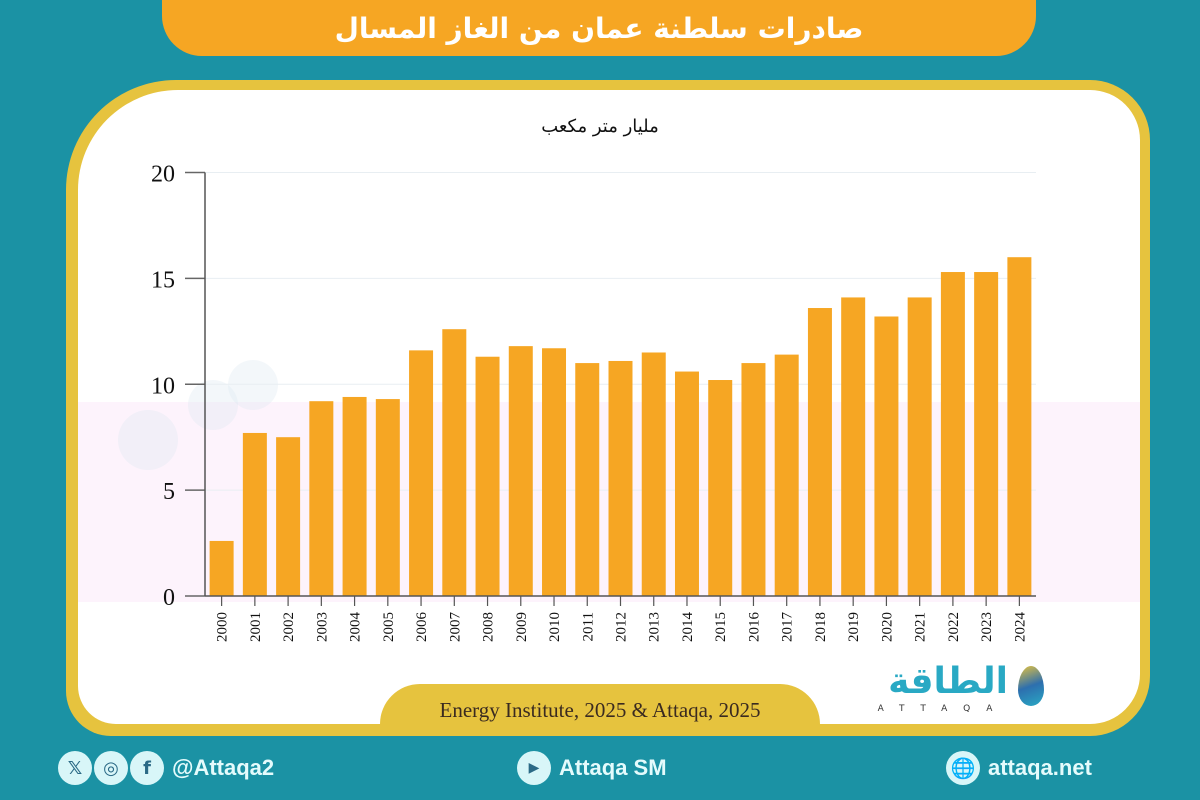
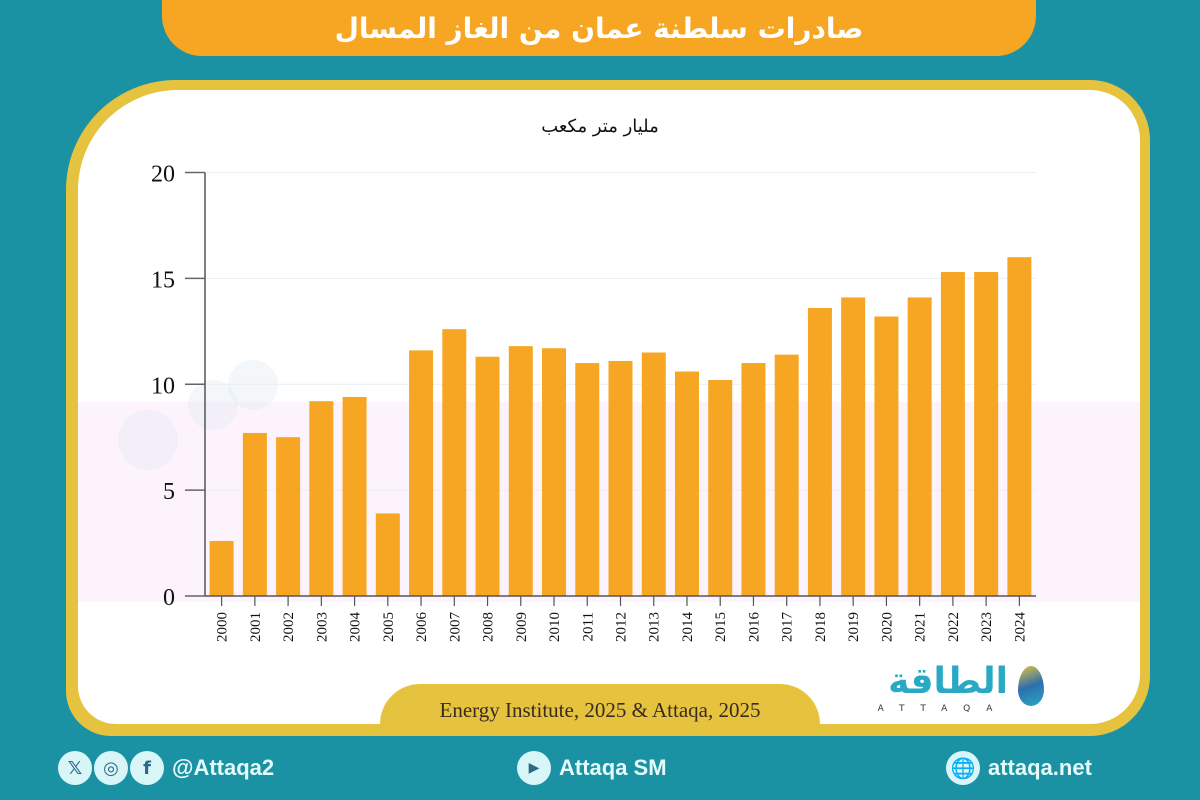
2005: 9.3 -> 3.9
